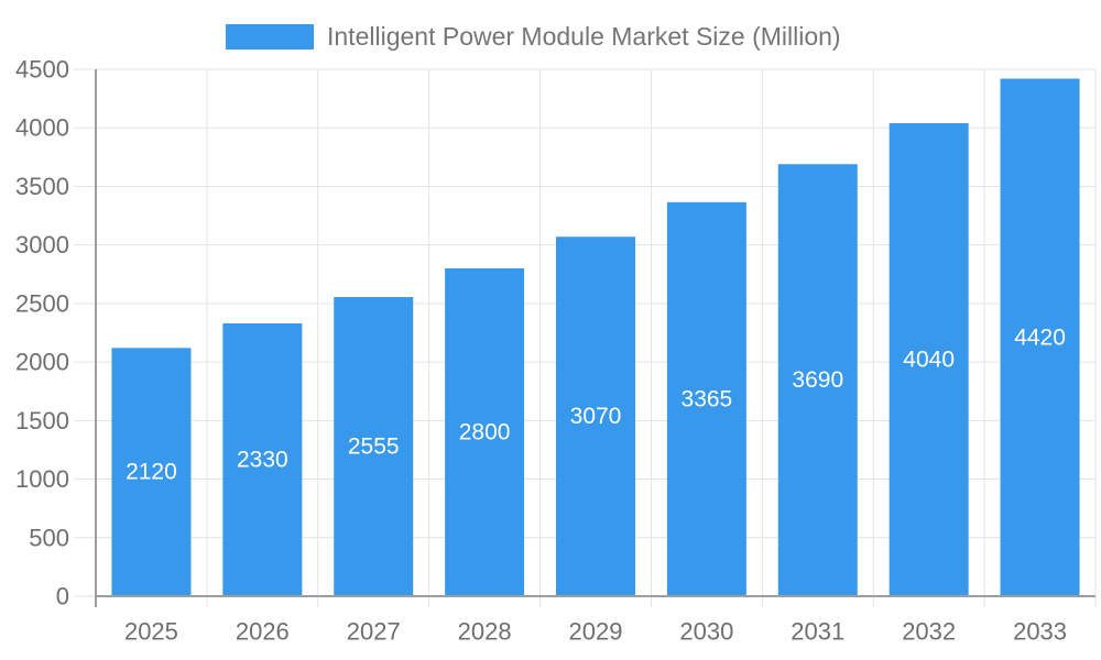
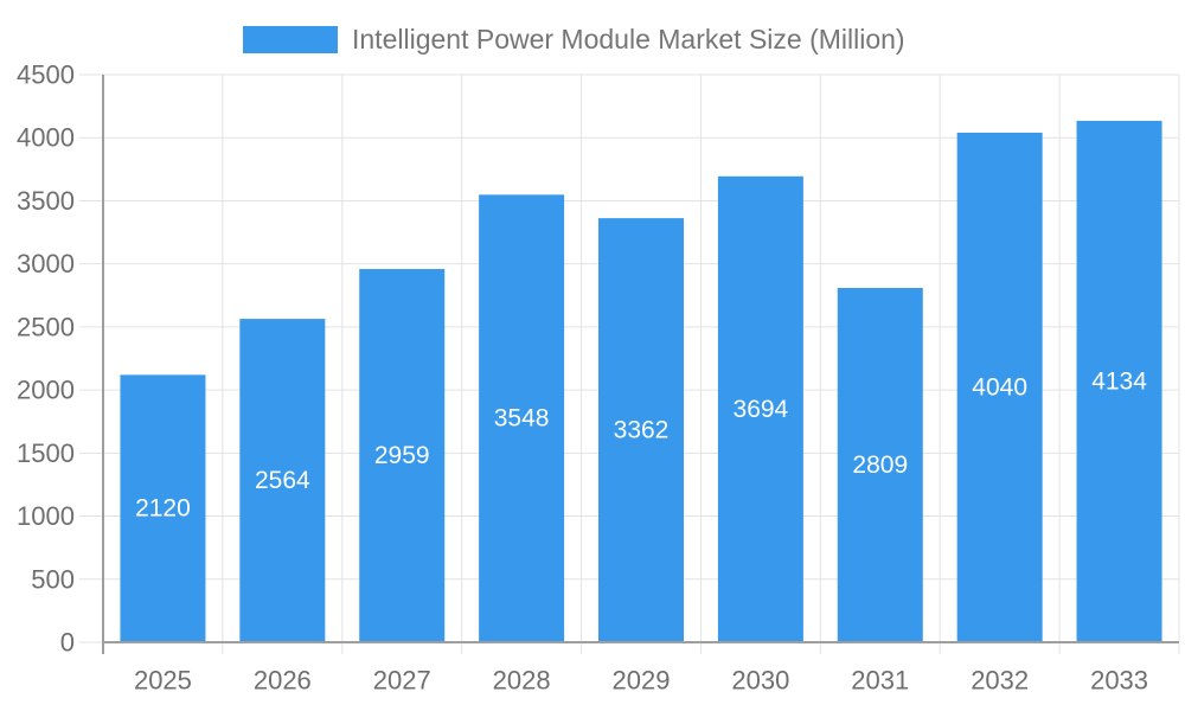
2026: 2330 -> 2564
2027: 2555 -> 2959
2028: 2800 -> 3548
2029: 3070 -> 3362
2030: 3365 -> 3694
2031: 3690 -> 2809
2033: 4420 -> 4134
